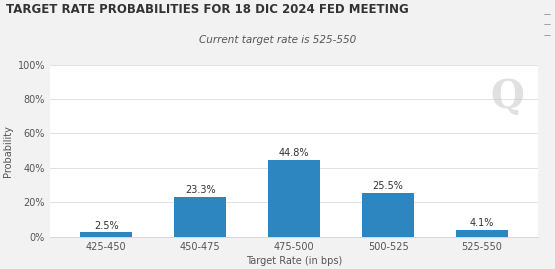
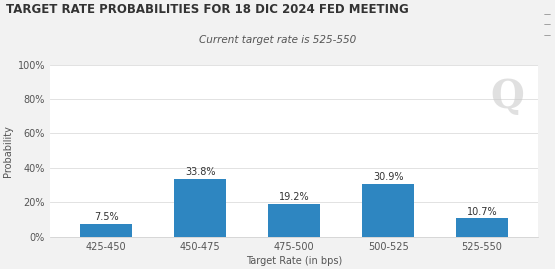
425-450: 2.5% -> 7.5%
450-475: 23.3% -> 33.8%
475-500: 44.8% -> 19.2%
500-525: 25.5% -> 30.9%
525-550: 4.1% -> 10.7%
